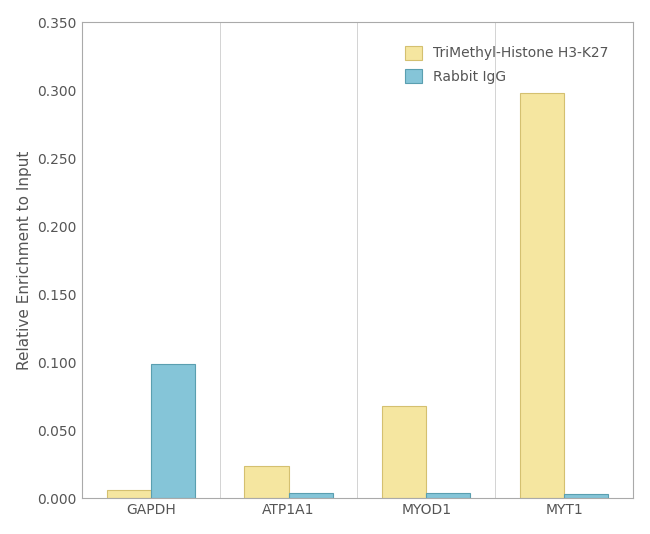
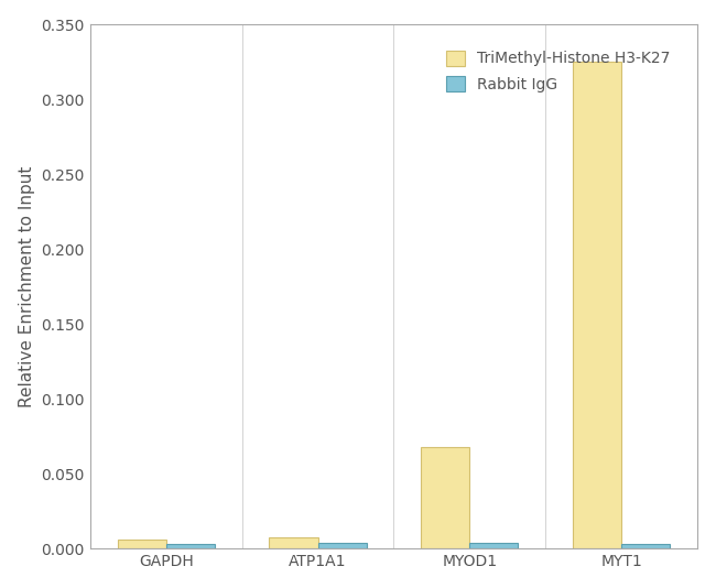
Rabbit IgG/GAPDH: 0.099 -> 0.003
TriMethyl-Histone H3-K27/ATP1A1: 0.024 -> 0.008
TriMethyl-Histone H3-K27/MYT1: 0.298 -> 0.325
